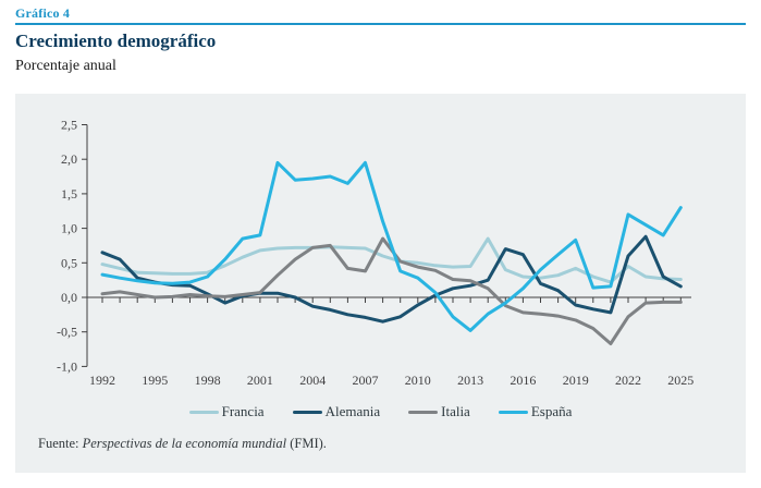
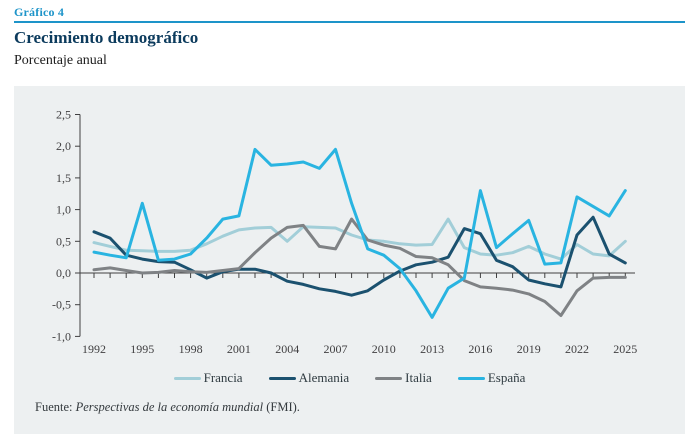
España/1995: 0,2 -> 1,1
Francia/2004: 0,7 -> 0,5
España/2013: -0,5 -> -0,7
España/2016: 0,1 -> 1,3
Francia/2025: 0,3 -> 0,5
